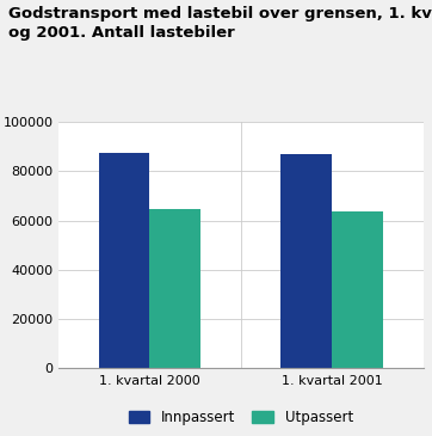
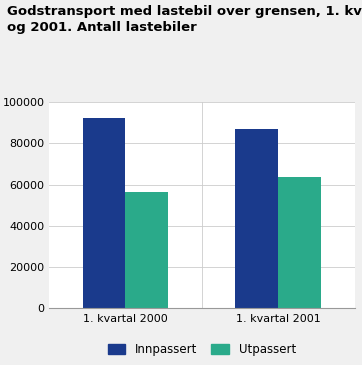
Innpassert/1. kvartal 2000: 87500 -> 92500
Utpassert/1. kvartal 2000: 64500 -> 56500
